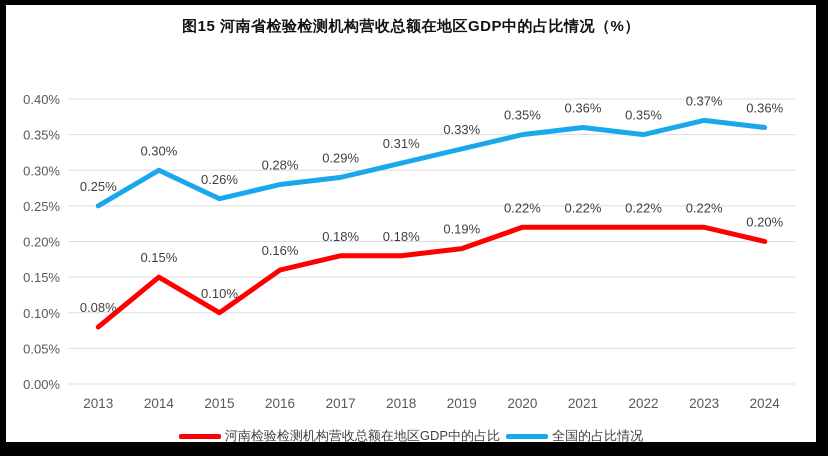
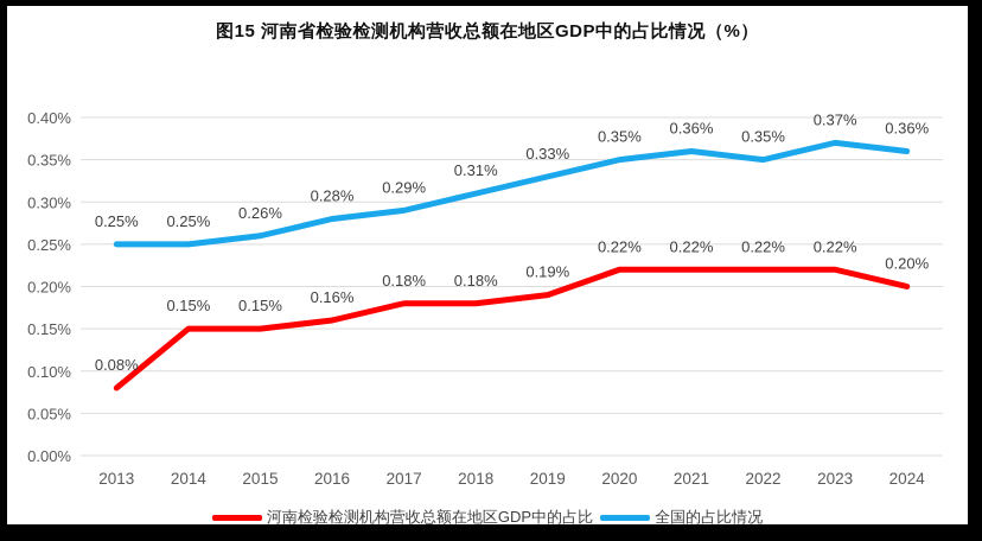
全国的占比情况/2014: 0.30% -> 0.25%
河南检验检测机构营收总额在地区GDP中的占比/2015: 0.10% -> 0.15%
